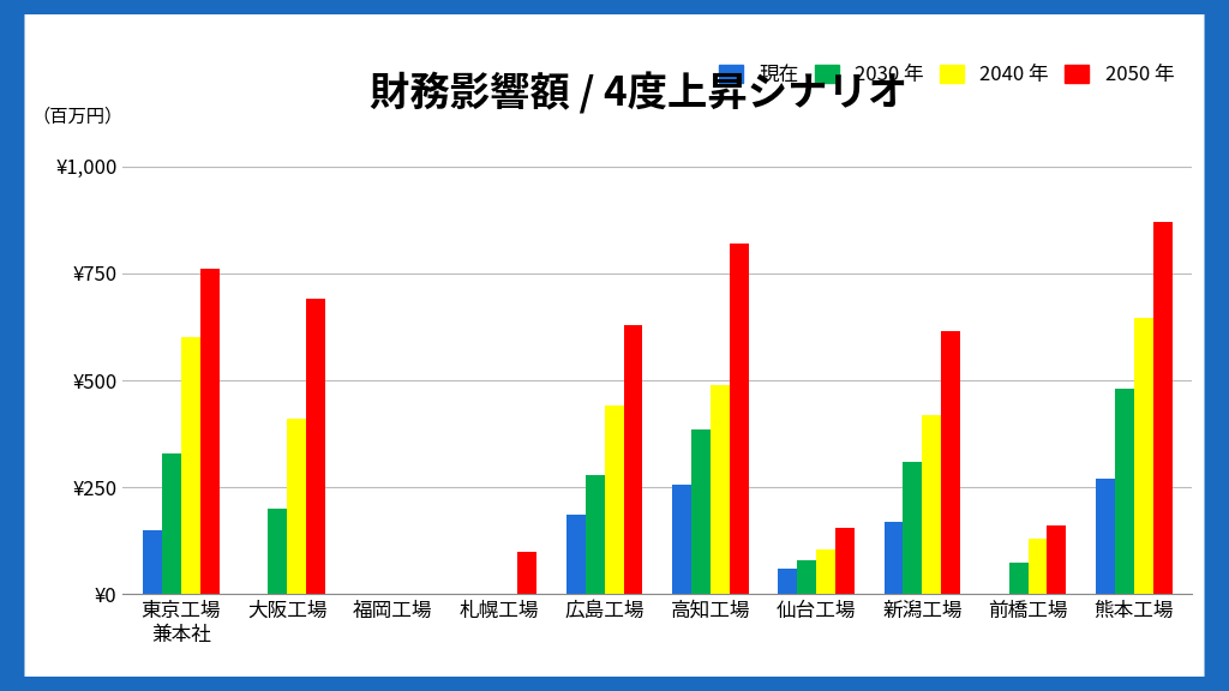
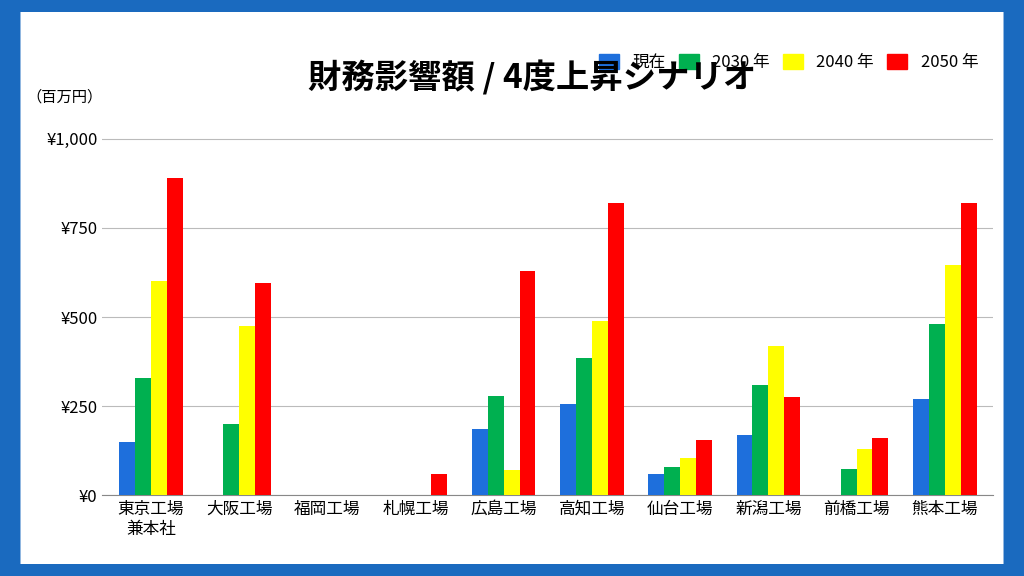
2050 年/東京工場 兼本社: ¥760 -> ¥890
2040 年/大阪工場: ¥410 -> ¥475
2050 年/大阪工場: ¥690 -> ¥595
2050 年/札幌工場: ¥100 -> ¥60
2040 年/広島工場: ¥440 -> ¥70
2050 年/新潟工場: ¥615 -> ¥275
2050 年/熊本工場: ¥870 -> ¥820
